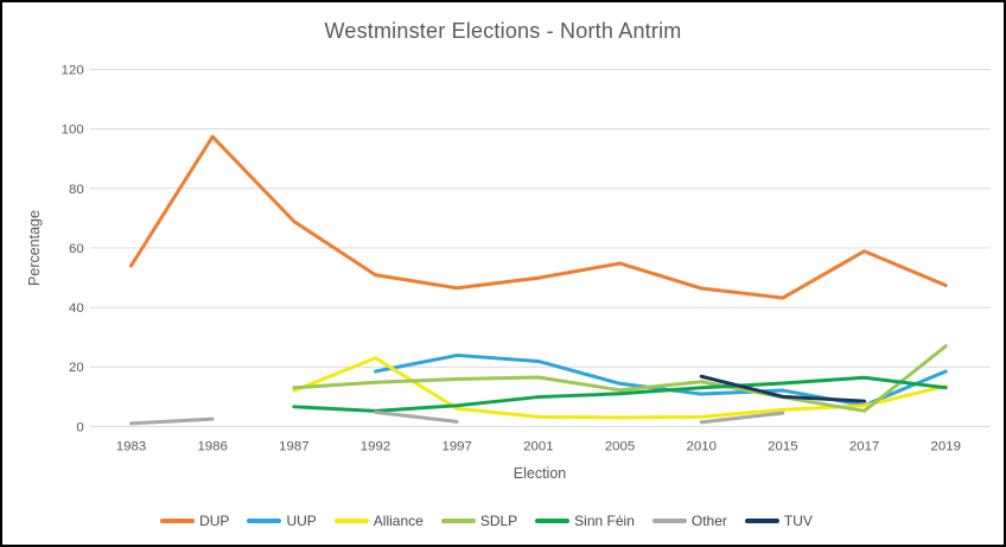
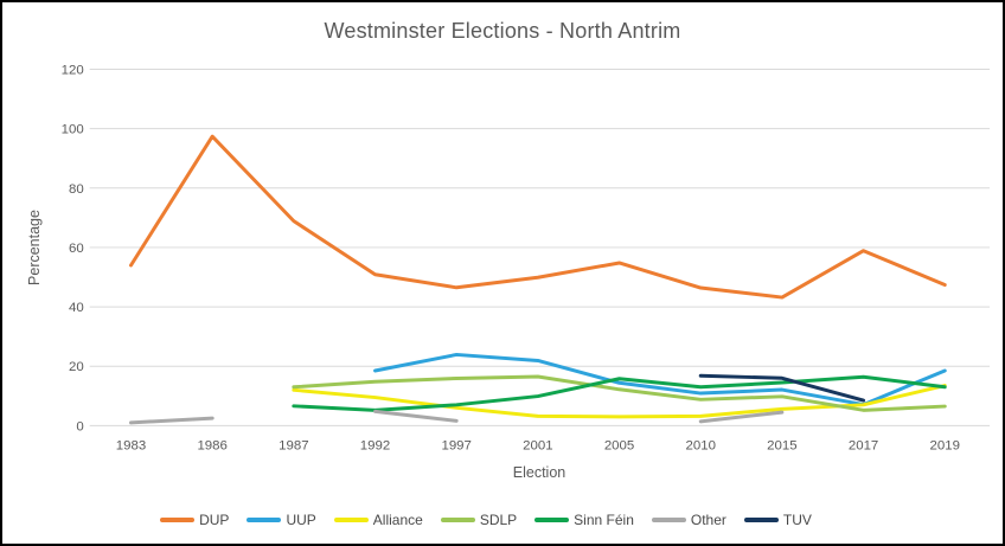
Alliance/1992: 23 -> 10
Sinn Féin/2005: 11 -> 16
SDLP/2010: 15 -> 9
TUV/2015: 10 -> 16
SDLP/2019: 27 -> 6
